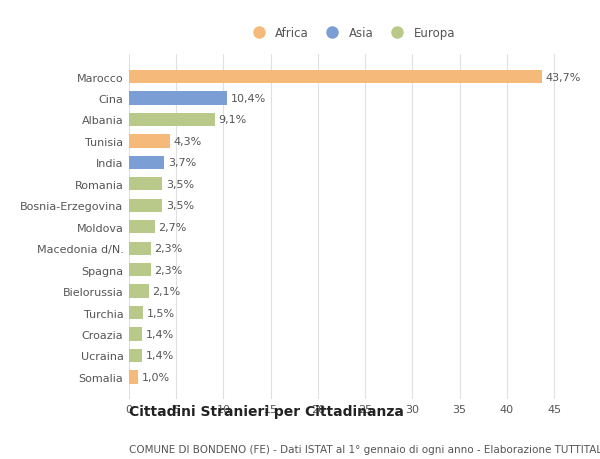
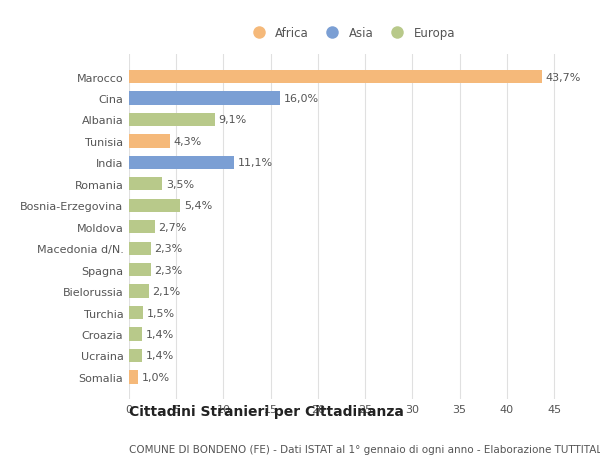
Cina: 10,4% -> 16,0%
India: 3,7% -> 11,1%
Bosnia-Erzegovina: 3,5% -> 5,4%
